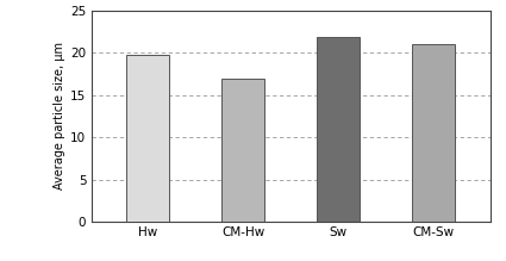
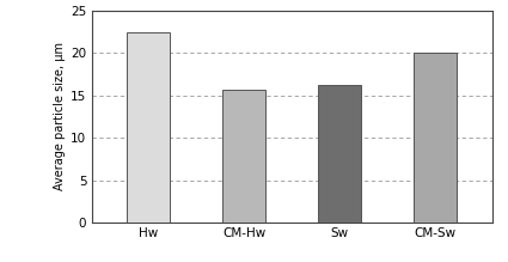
Hw: 19.8 -> 22.4
CM-Hw: 16.9 -> 15.6
Sw: 21.8 -> 16.2
CM-Sw: 21.0 -> 20.0
